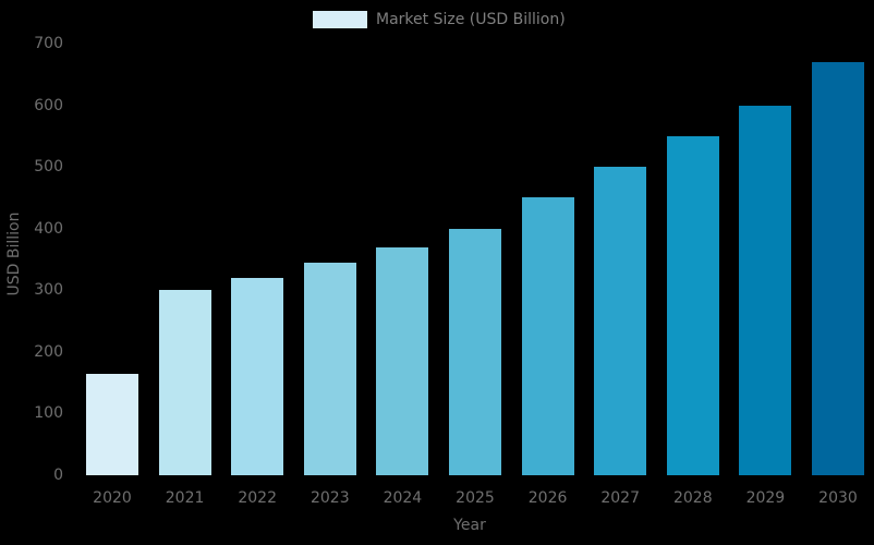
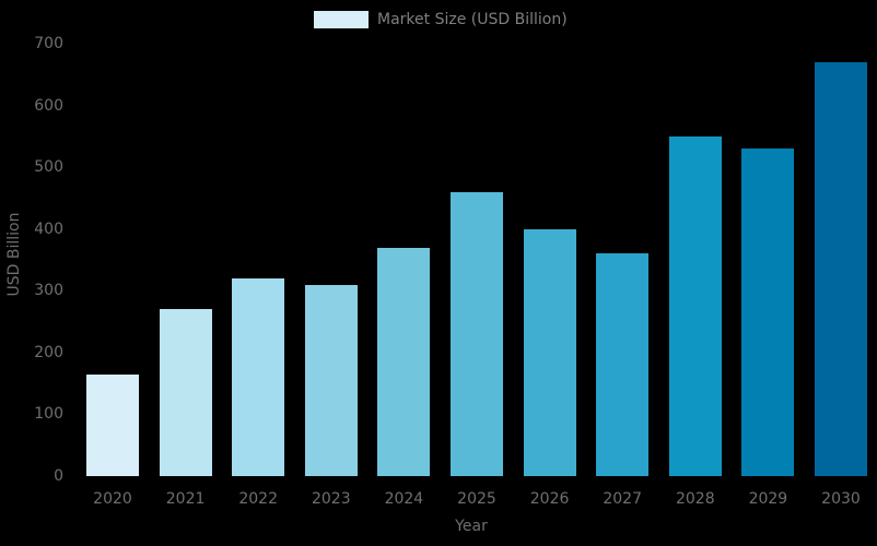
2021: 300 -> 270
2023: 340 -> 310
2025: 400 -> 460
2026: 450 -> 400
2027: 500 -> 360
2029: 600 -> 530
